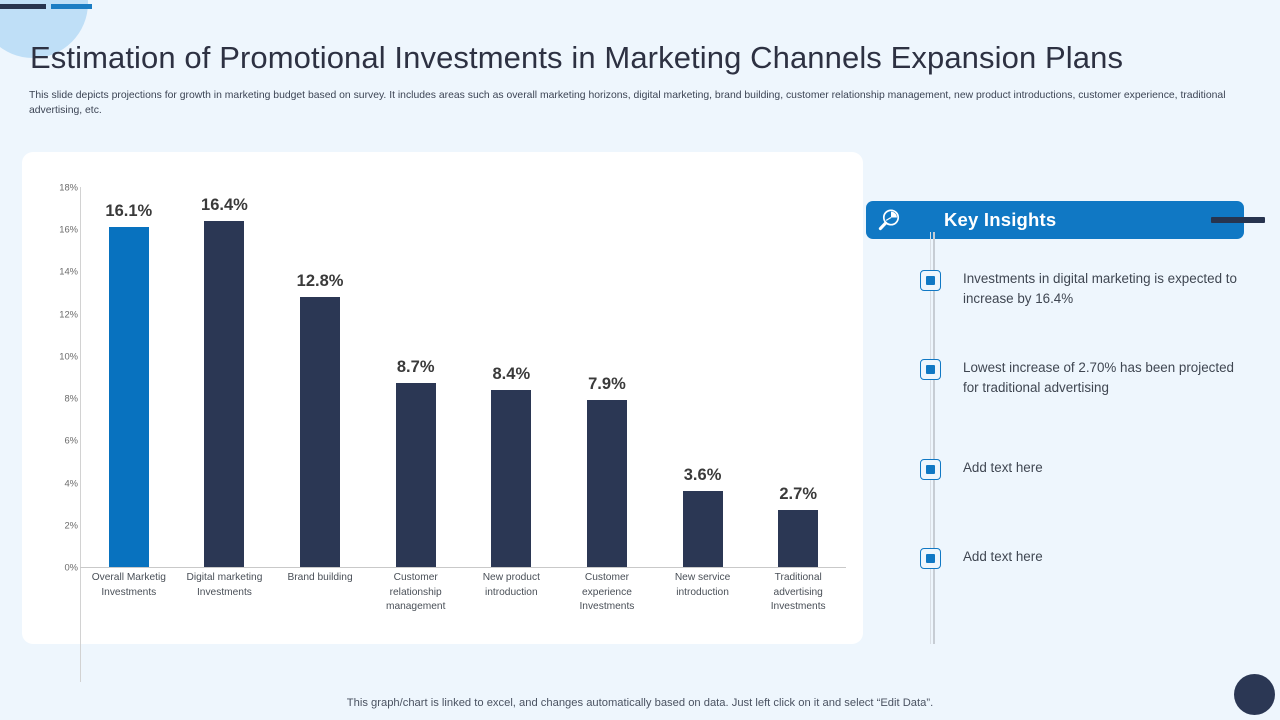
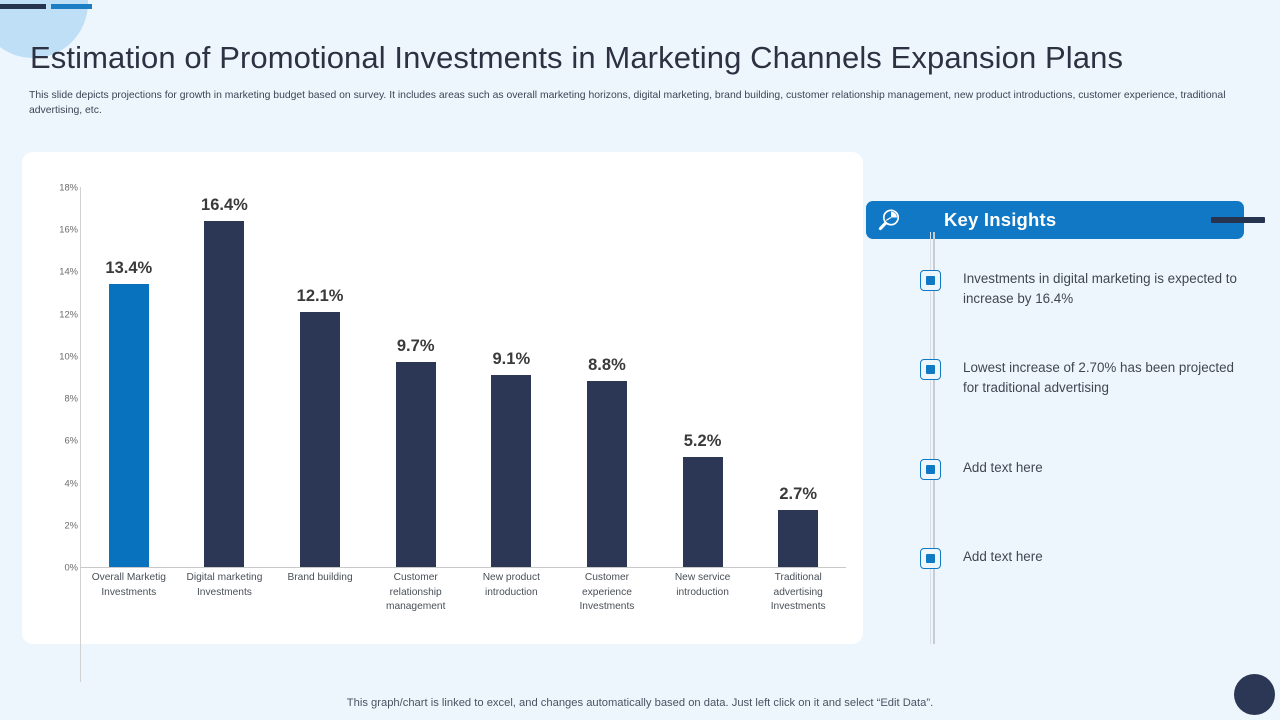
Overall Marketig Investments: 16.1% -> 13.4%
Brand building: 12.8% -> 12.1%
Customer relationship management: 8.7% -> 9.7%
New product introduction: 8.4% -> 9.1%
Customer experience Investments: 7.9% -> 8.8%
New service introduction: 3.6% -> 5.2%
